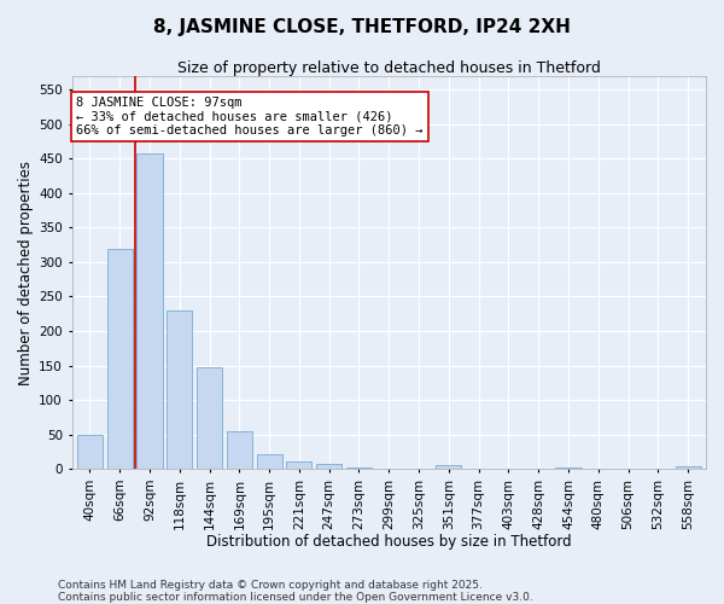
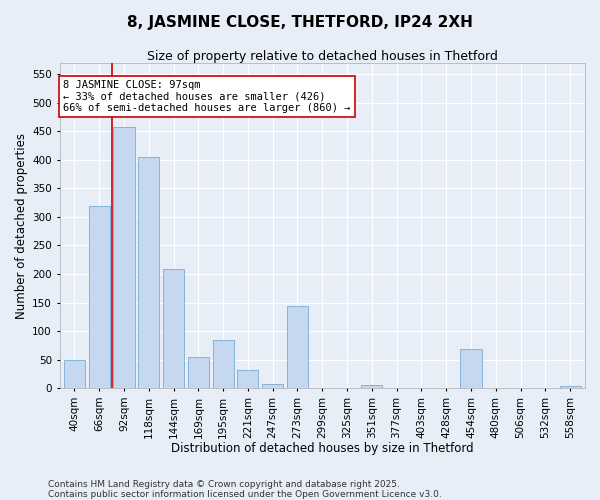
118sqm: 230 -> 406
144sqm: 148 -> 208
195sqm: 22 -> 84
221sqm: 10 -> 32
273sqm: 1 -> 144
454sqm: 2 -> 68
